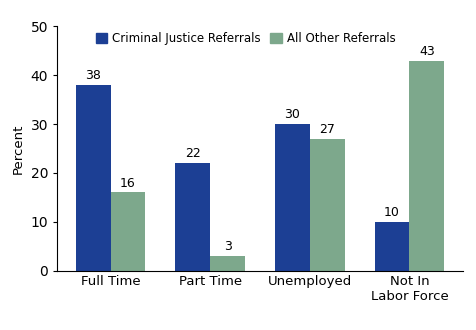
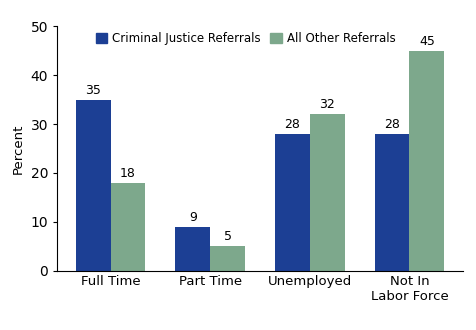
Criminal Justice Referrals/Full Time: 38 -> 35
All Other Referrals/Full Time: 16 -> 18
Criminal Justice Referrals/Part Time: 22 -> 9
All Other Referrals/Part Time: 3 -> 5
Criminal Justice Referrals/Unemployed: 30 -> 28
All Other Referrals/Unemployed: 27 -> 32
Criminal Justice Referrals/Not In Labor Force: 10 -> 28
All Other Referrals/Not In Labor Force: 43 -> 45
